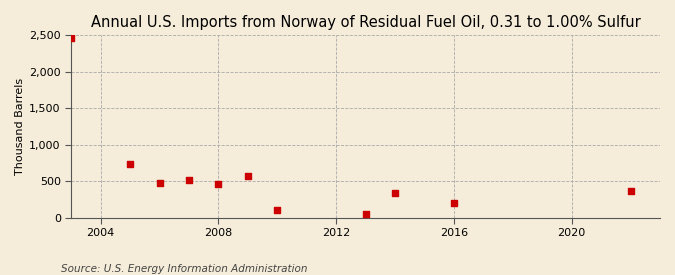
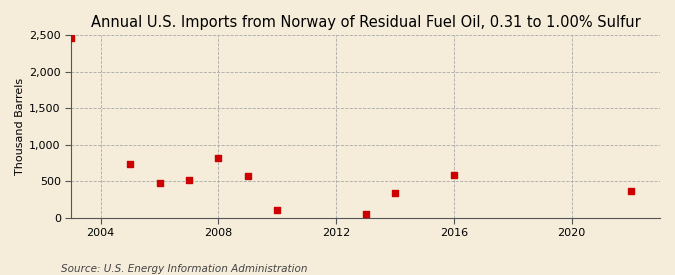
2008: 460 -> 820
2016: 200 -> 580
